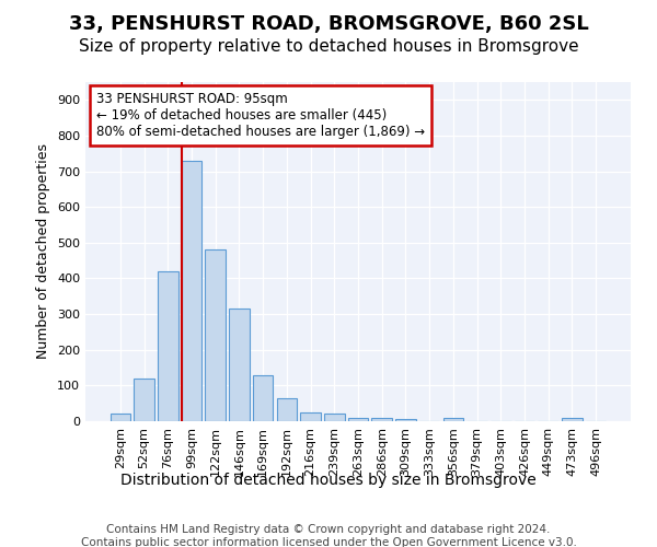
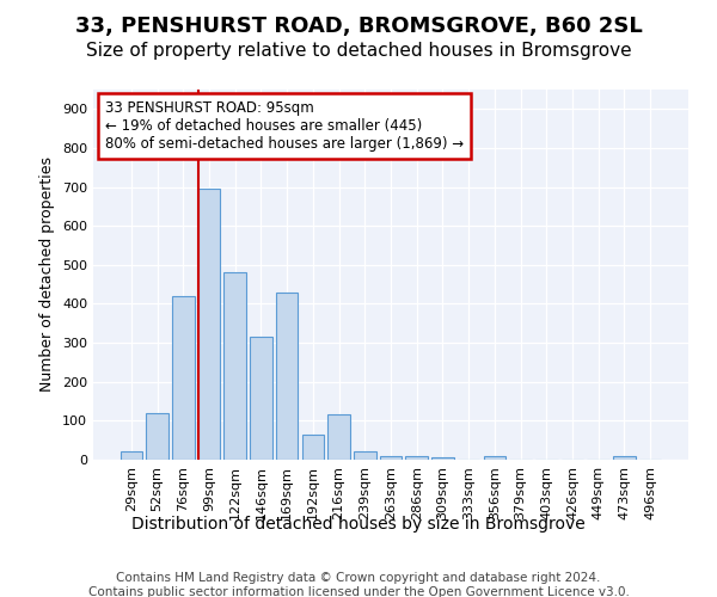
99sqm: 730 -> 695
169sqm: 130 -> 430
216sqm: 25 -> 115
